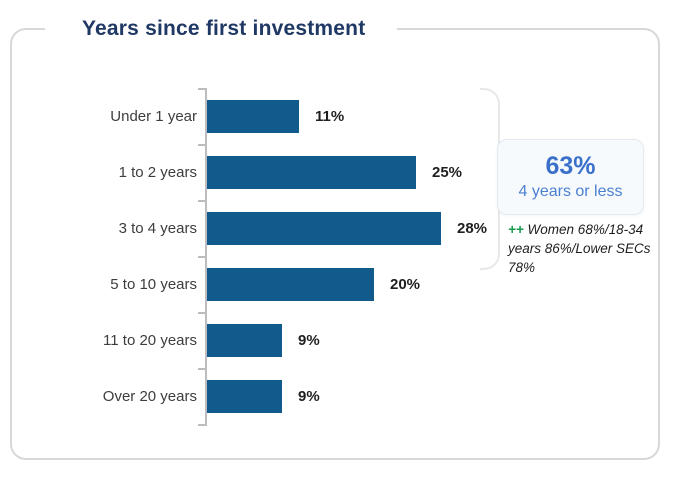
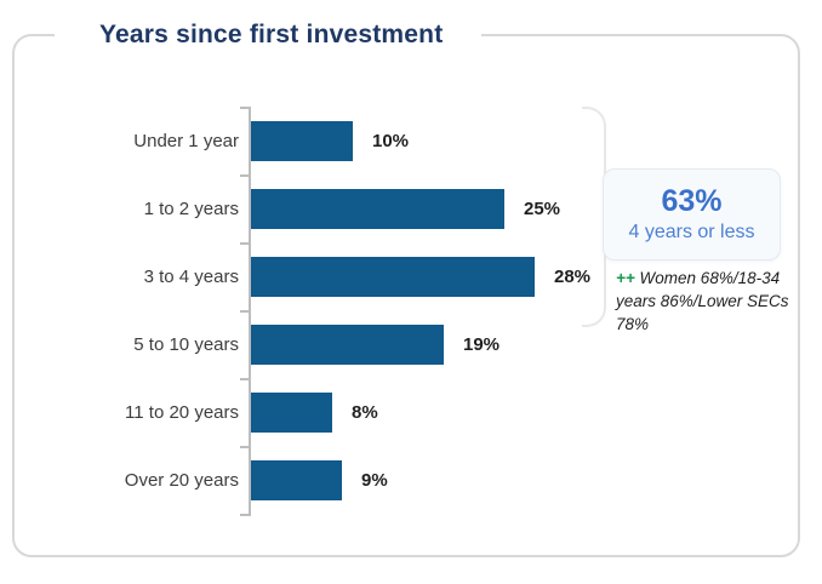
Under 1 year: 11% -> 10%
5 to 10 years: 20% -> 19%
11 to 20 years: 9% -> 8%
